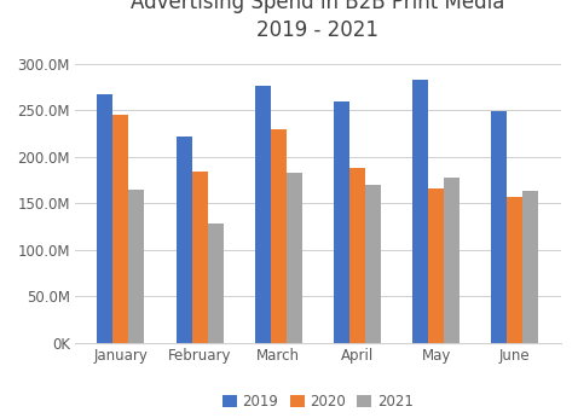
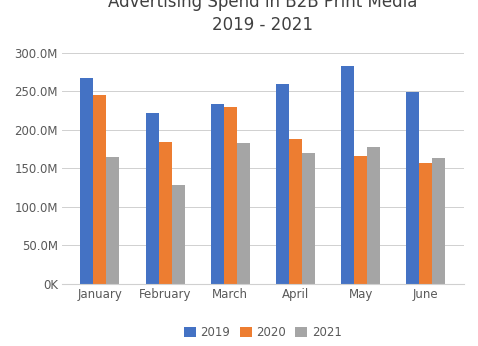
2019/March: 277M -> 234M
